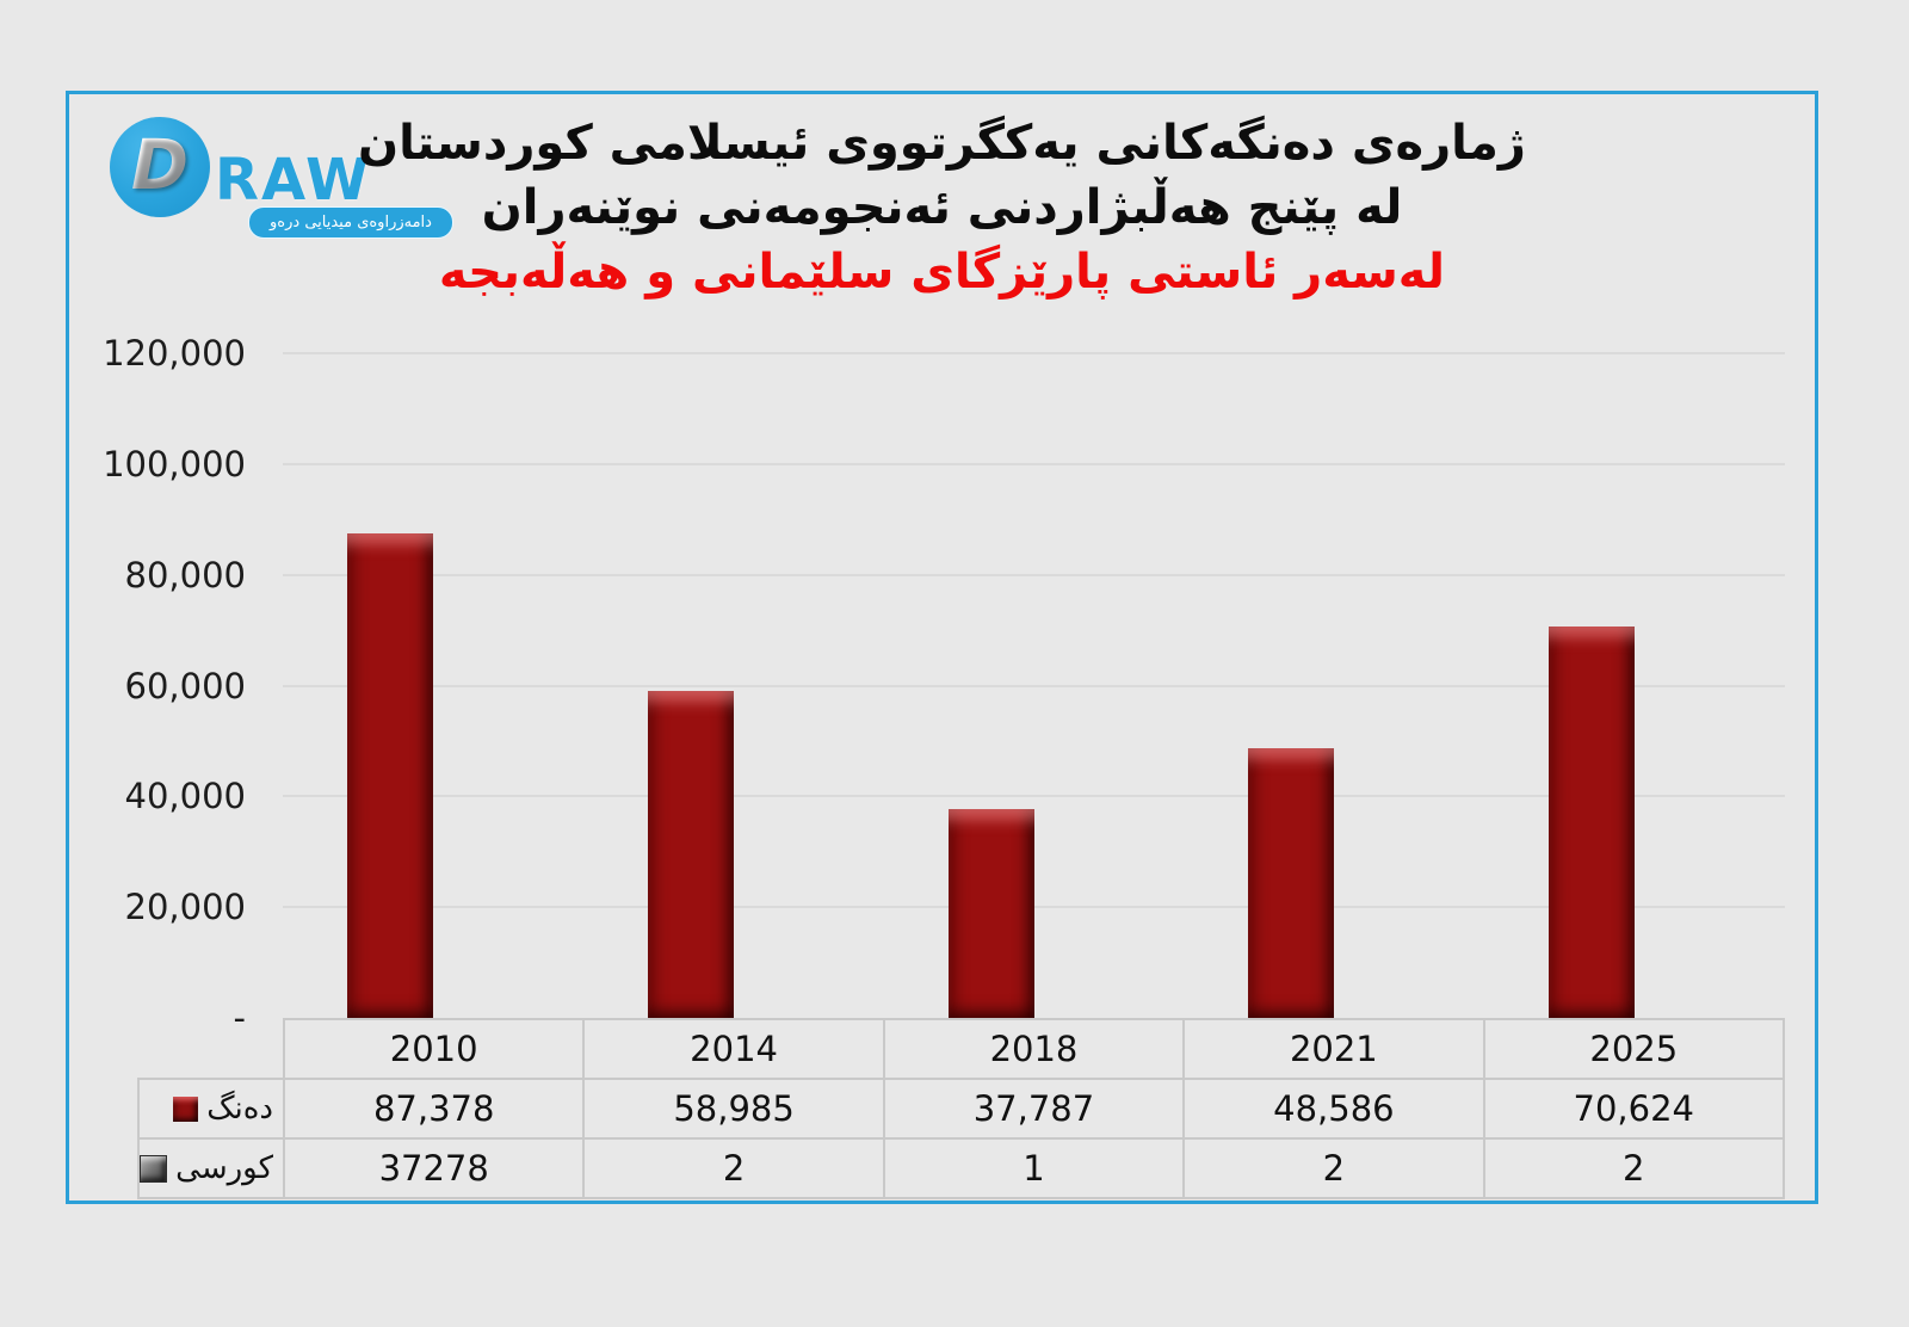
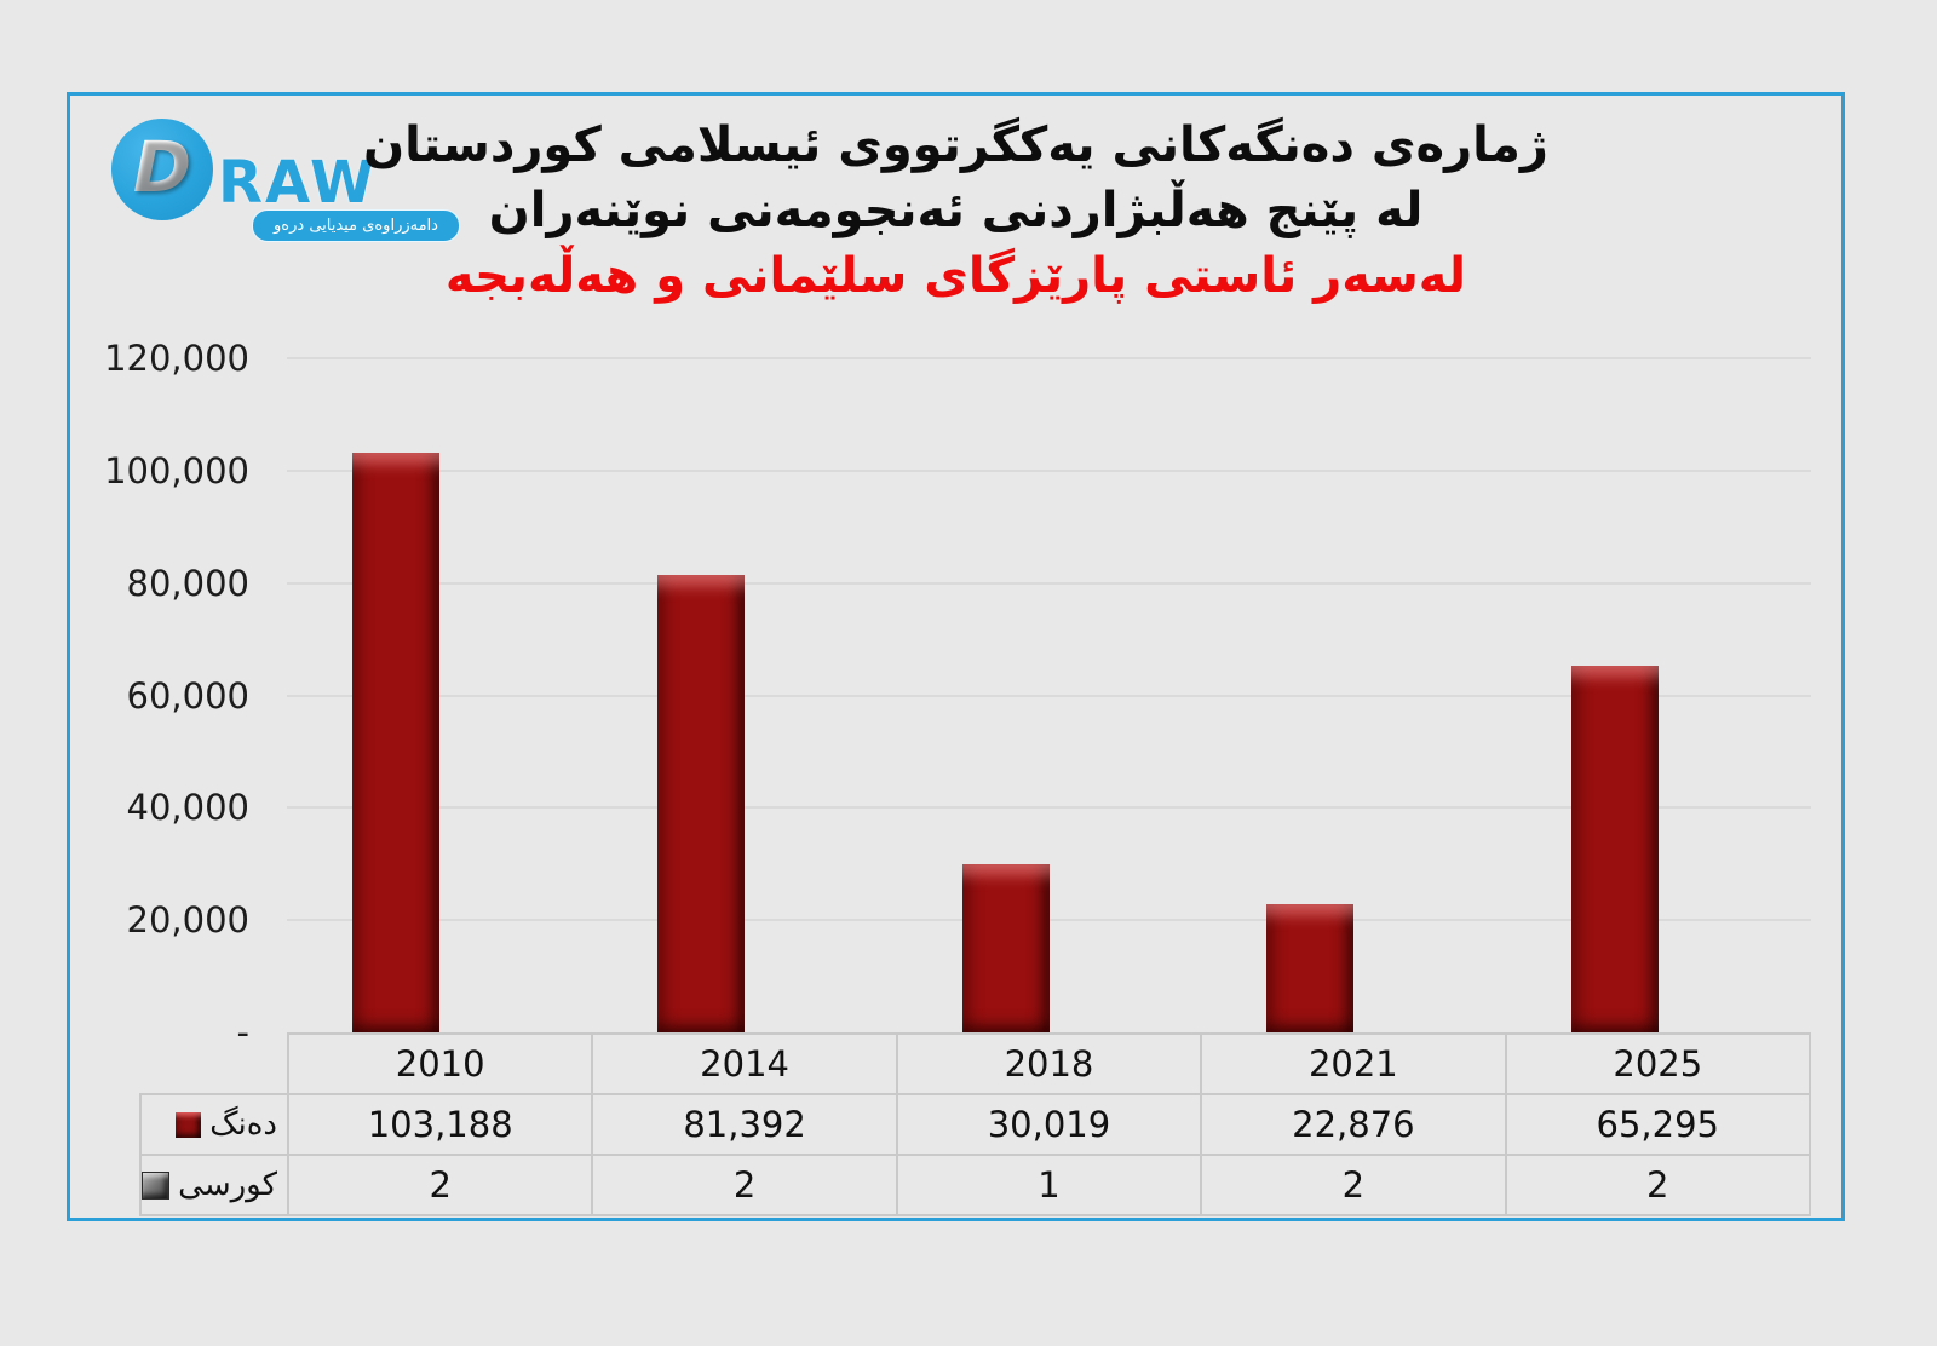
دەنگ/2010: 87,378 -> 103,188
کورسی/2010: 37278 -> 2
دەنگ/2014: 58,985 -> 81,392
دەنگ/2018: 37,787 -> 30,019
دەنگ/2021: 48,586 -> 22,876
دەنگ/2025: 70,624 -> 65,295
